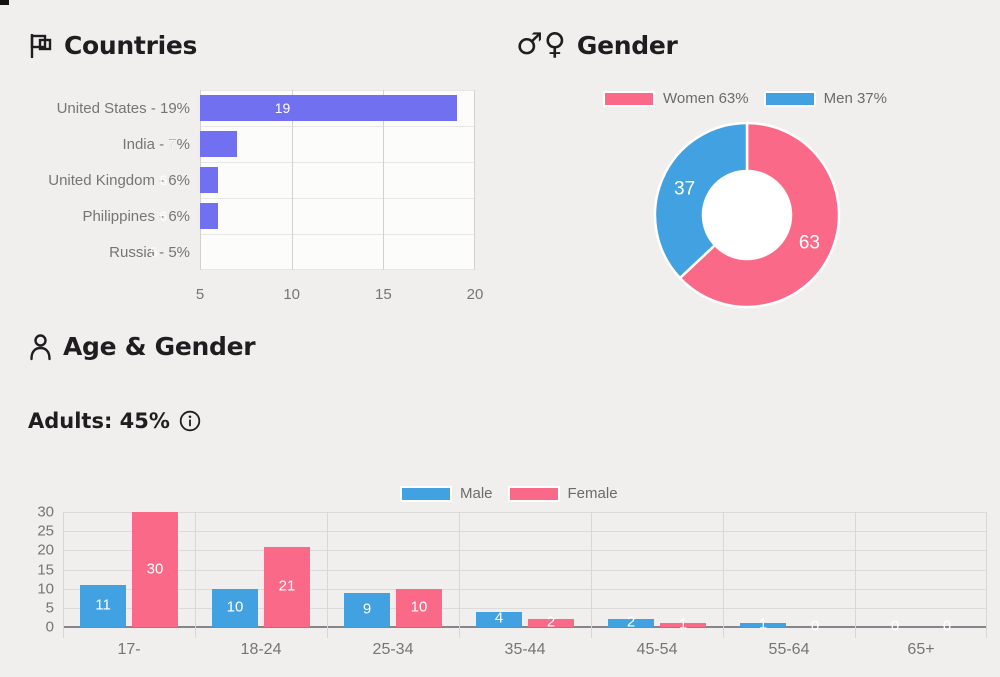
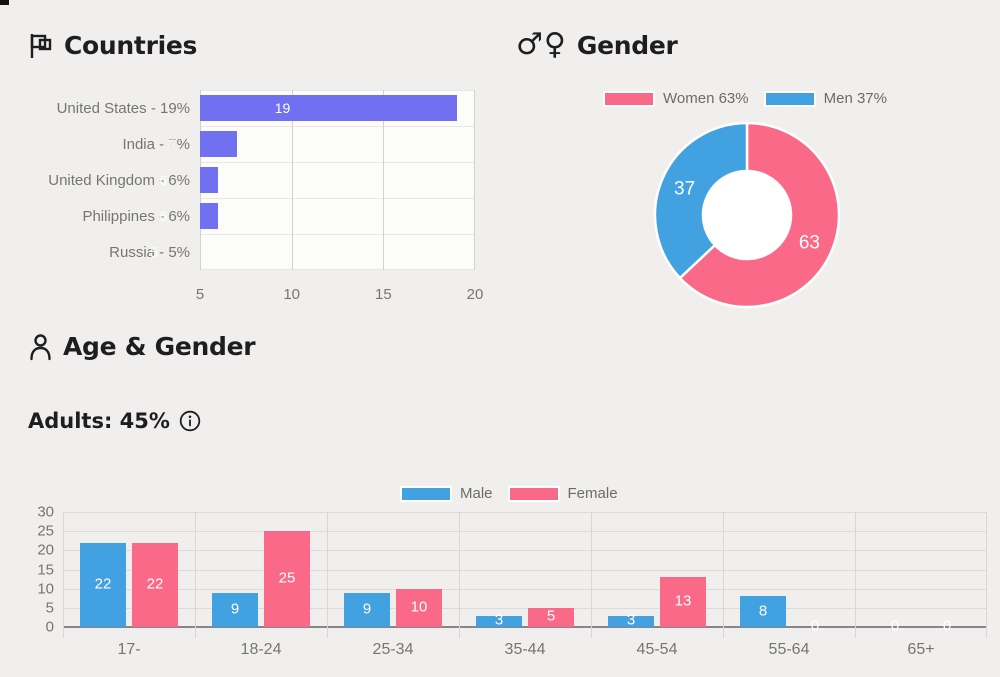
Age & Gender/Male/17-: 11 -> 22
Age & Gender/Female/17-: 30 -> 22
Age & Gender/Male/18-24: 10 -> 9
Age & Gender/Female/18-24: 21 -> 25
Age & Gender/Male/35-44: 4 -> 3
Age & Gender/Female/35-44: 2 -> 5
Age & Gender/Male/45-54: 2 -> 3
Age & Gender/Female/45-54: 1 -> 13
Age & Gender/Male/55-64: 1 -> 8
